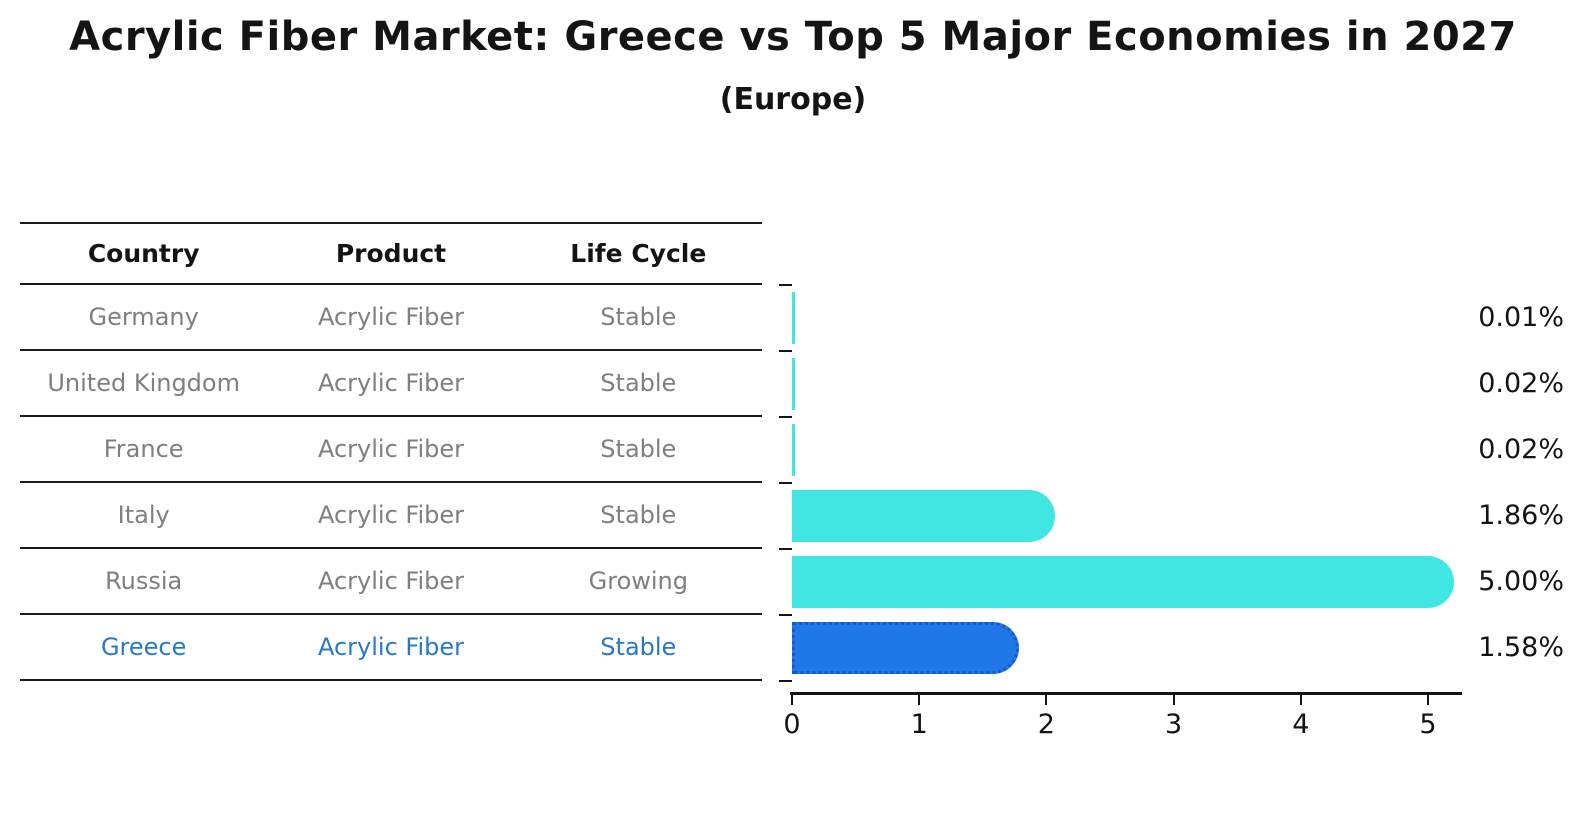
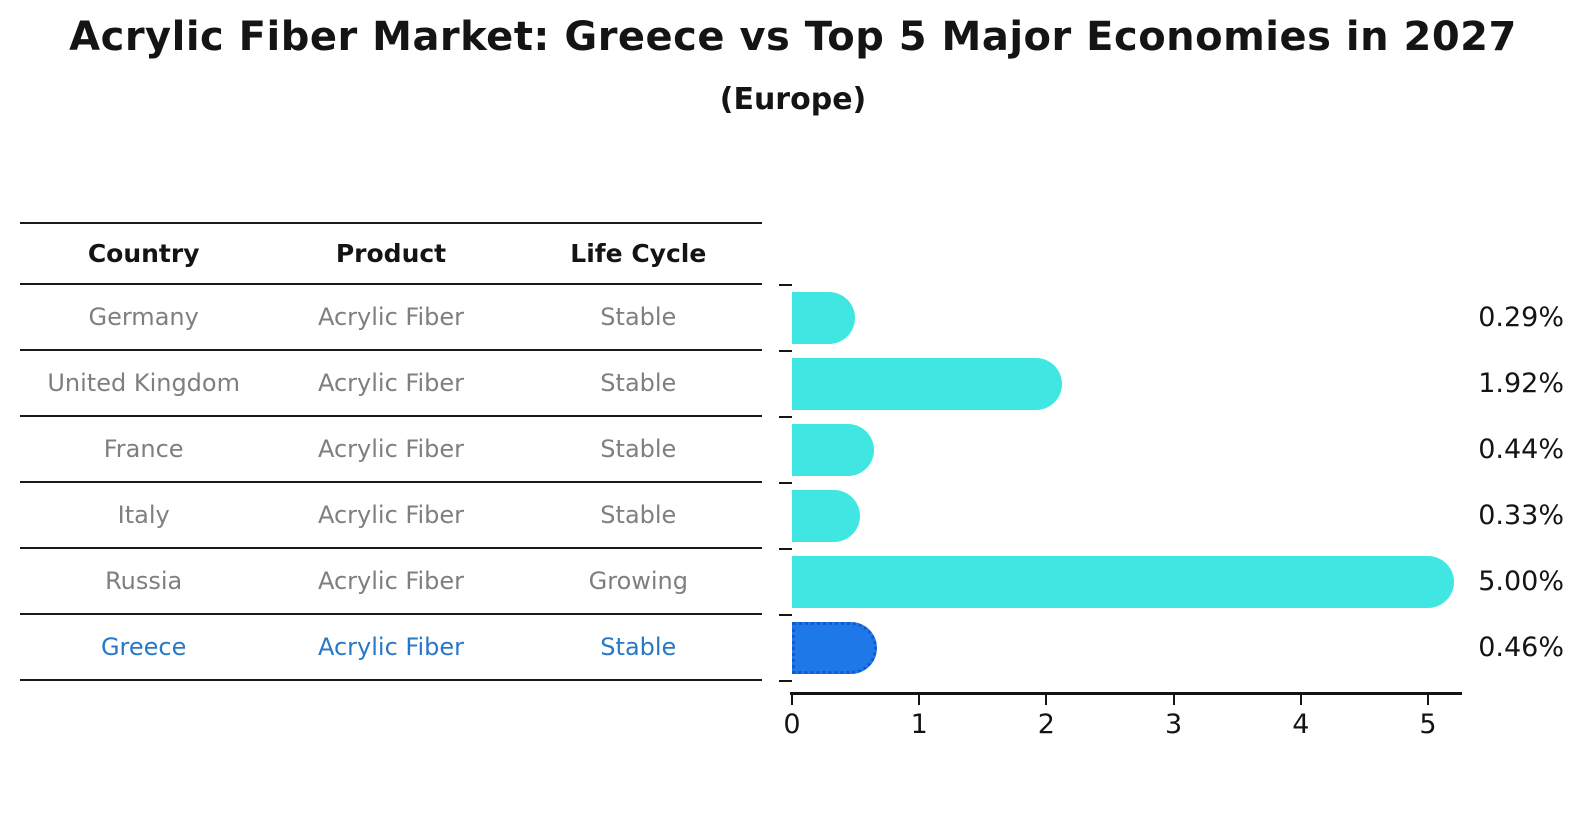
Germany: 0.01% -> 0.29%
United Kingdom: 0.02% -> 1.92%
France: 0.02% -> 0.44%
Italy: 1.86% -> 0.33%
Greece: 1.58% -> 0.46%
